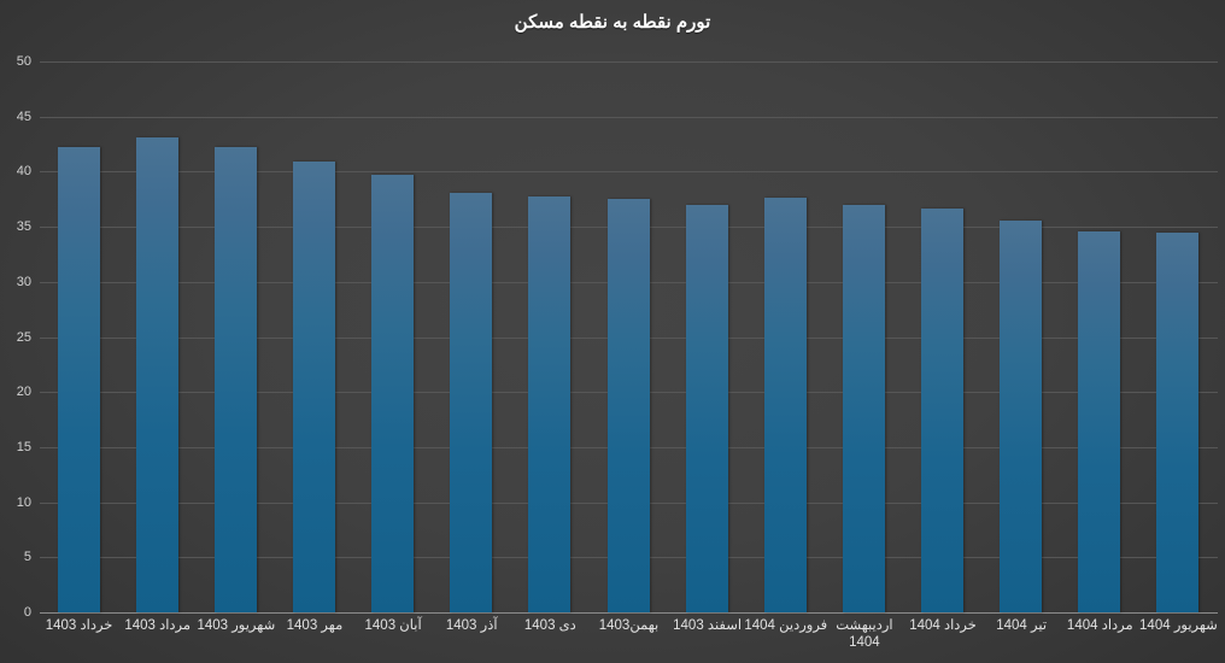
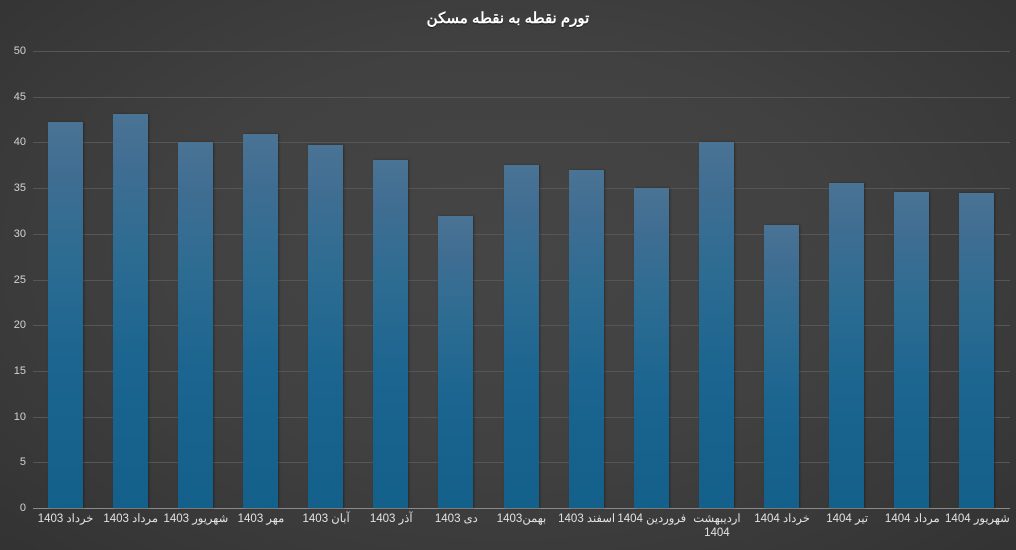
شهریور 1403: 42 -> 40
دی 1403: 38 -> 32
فروردین 1404: 38 -> 35
اردیبهشت 1404: 37 -> 40
خرداد 1404: 37 -> 31
